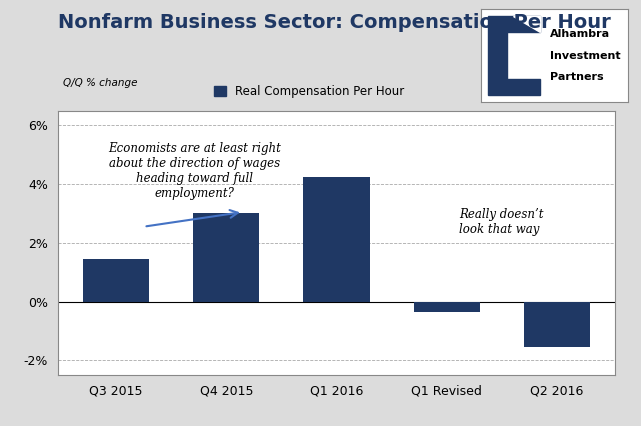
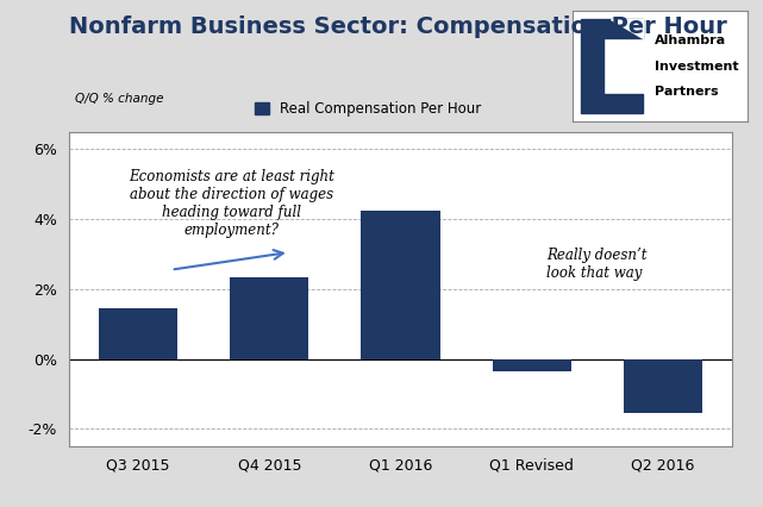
Q4 2015: 3.00% -> 2.35%
